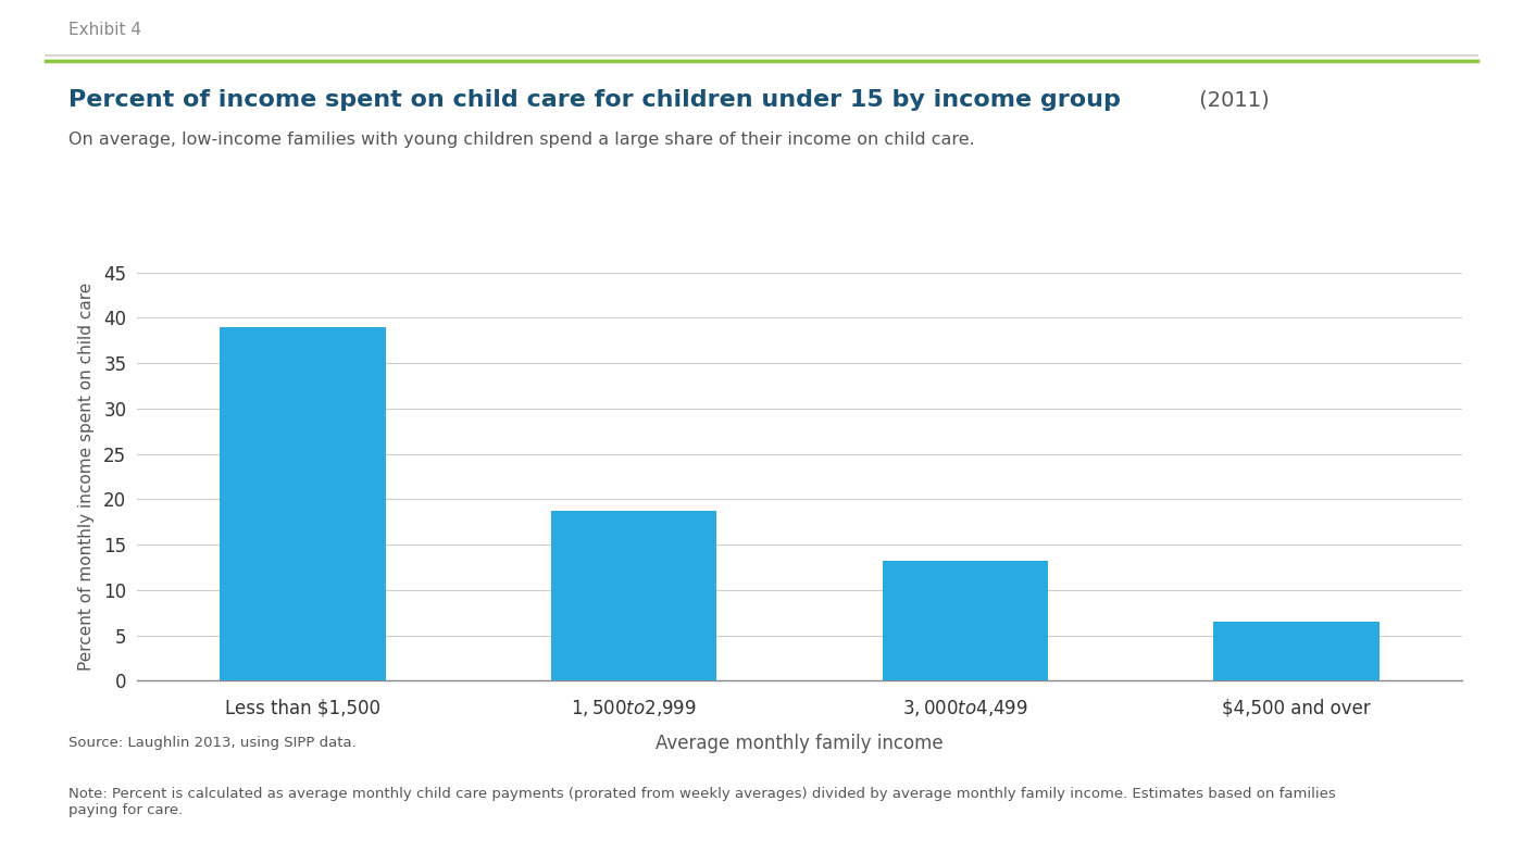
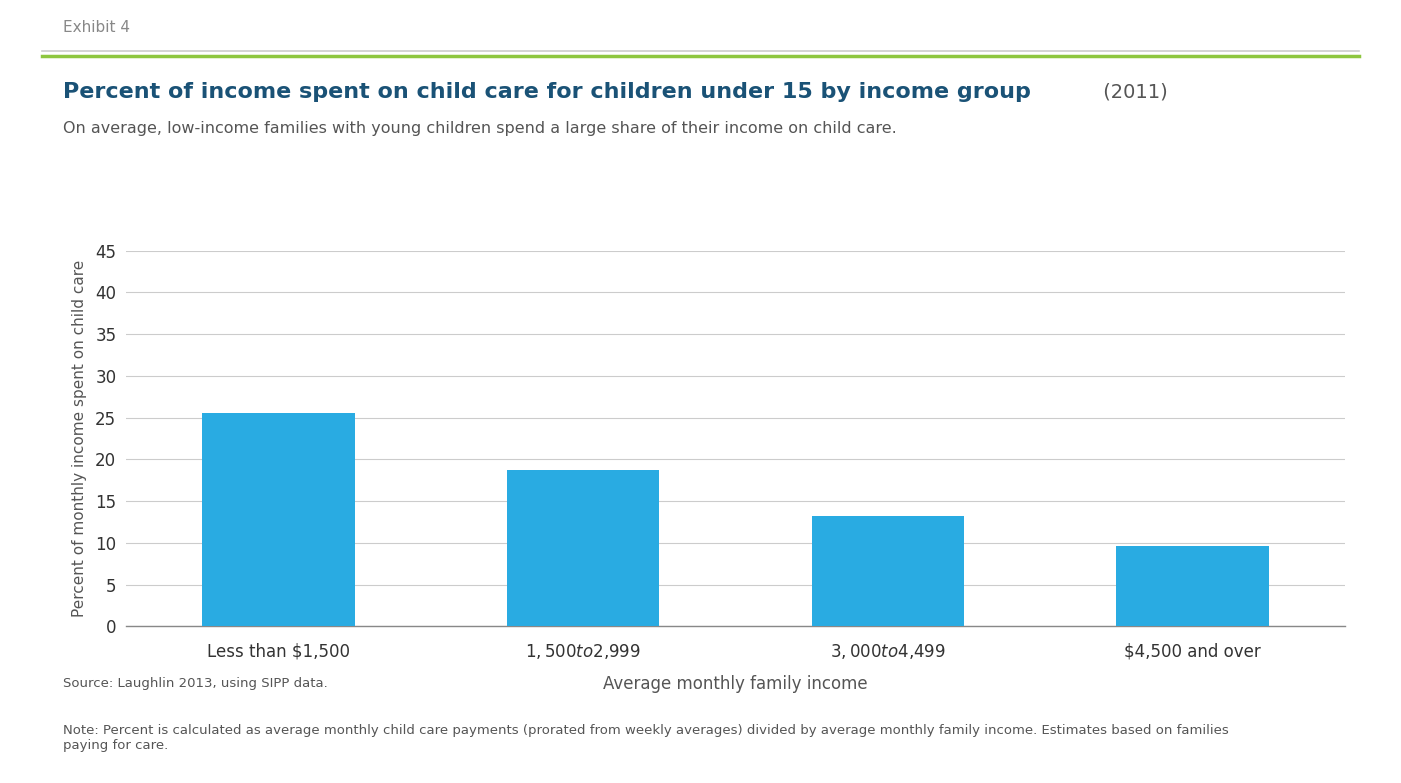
Less than $1,500: 39.0 -> 25.6
$4,500 and over: 6.5 -> 9.6
